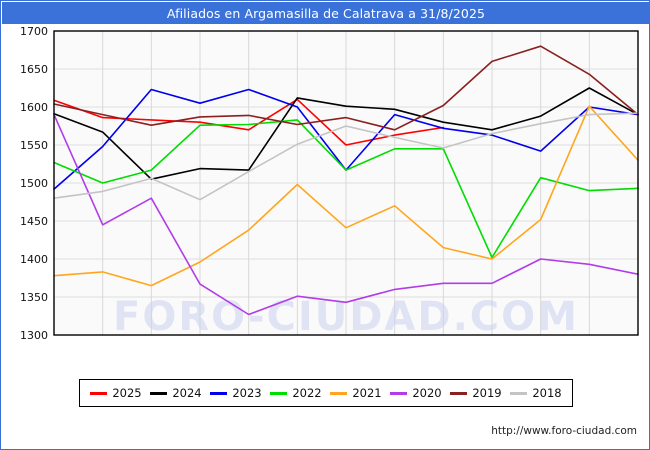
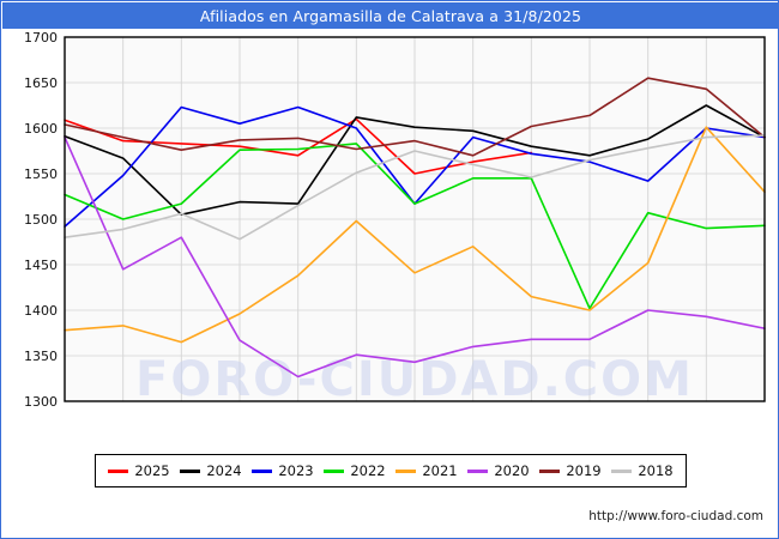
2019/SEP: 1660 -> 1610
2019/OCT: 1680 -> 1660
